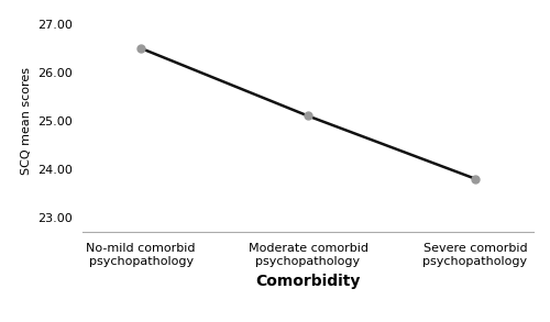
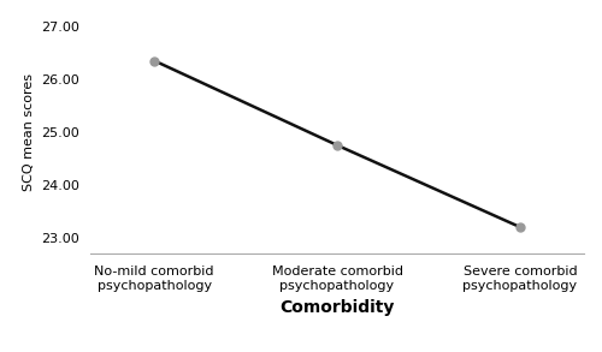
No-mild comorbid psychopathology: 26.50 -> 26.35
Moderate comorbid psychopathology: 25.10 -> 24.75
Severe comorbid psychopathology: 23.80 -> 23.20
